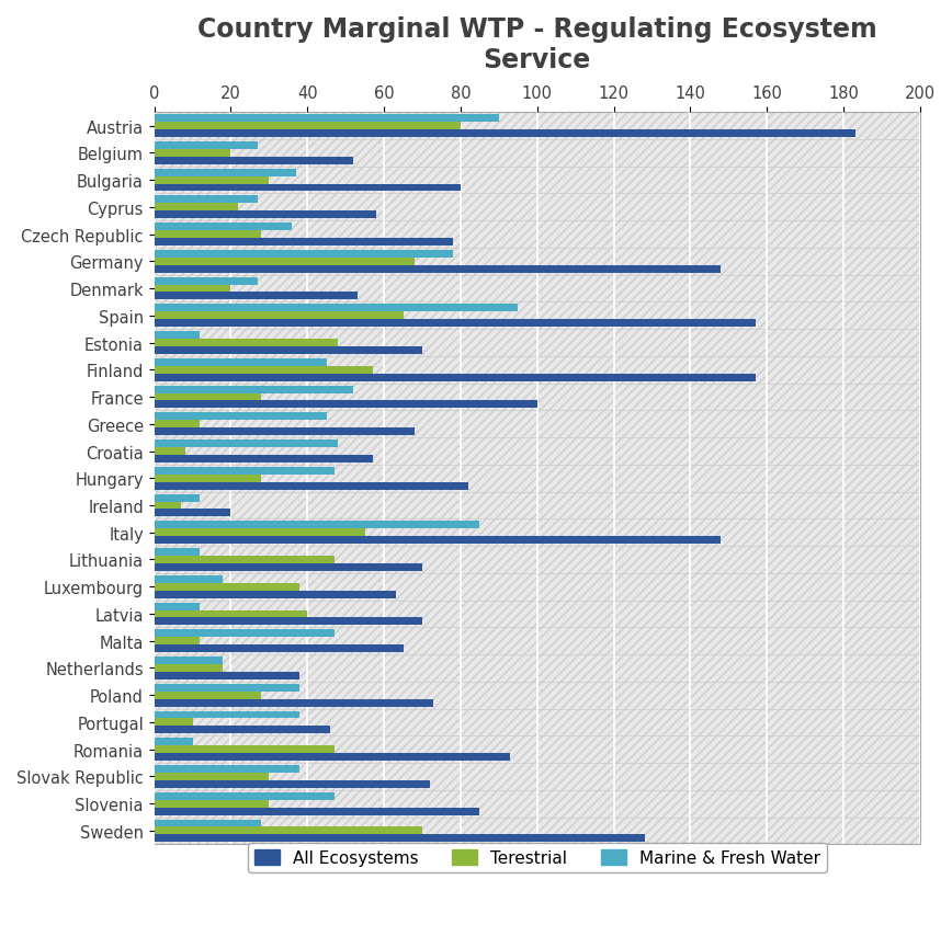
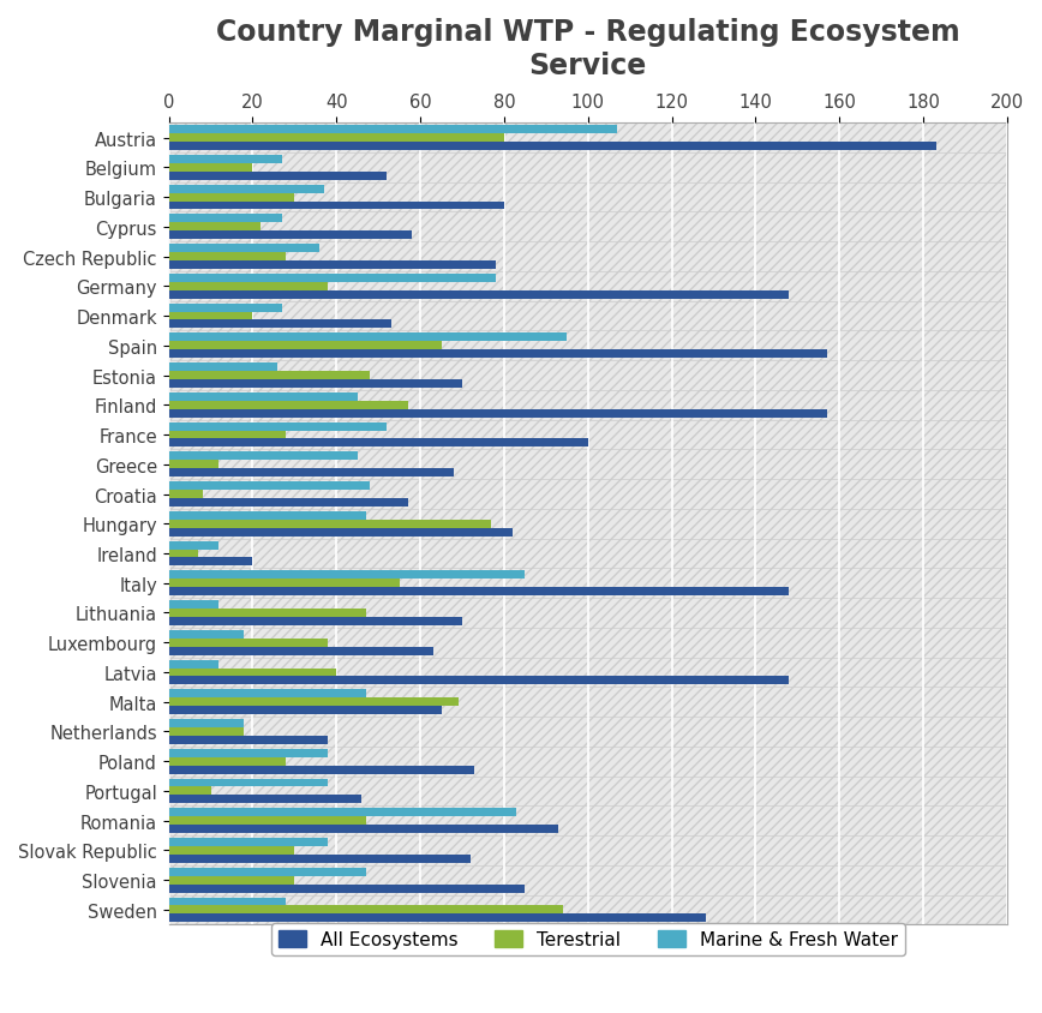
Marine & Fresh Water/Austria: 90 -> 107
Terestrial/Germany: 68 -> 38
Marine & Fresh Water/Estonia: 12 -> 26
Terestrial/Hungary: 28 -> 77
All Ecosystems/Latvia: 70 -> 148
Terestrial/Malta: 12 -> 69
Marine & Fresh Water/Romania: 10 -> 83
Terestrial/Sweden: 70 -> 94
